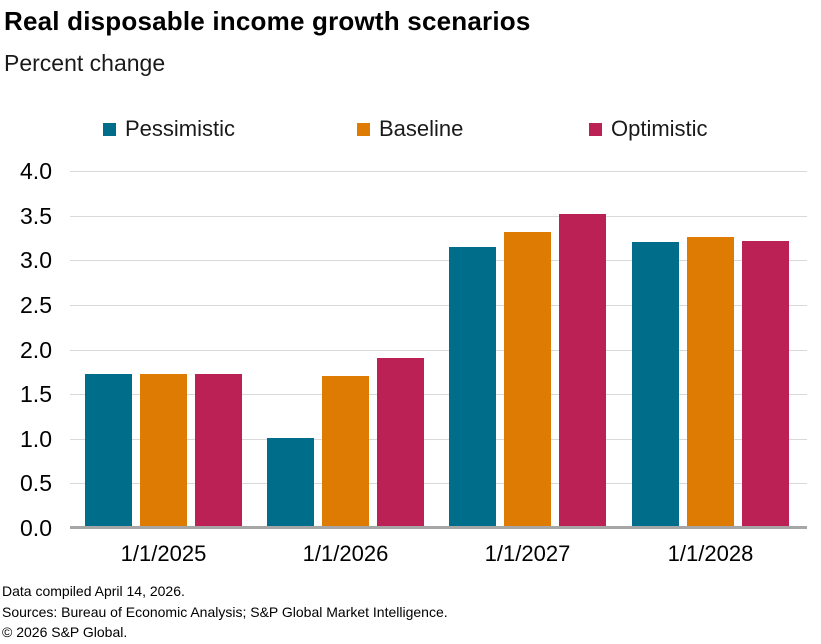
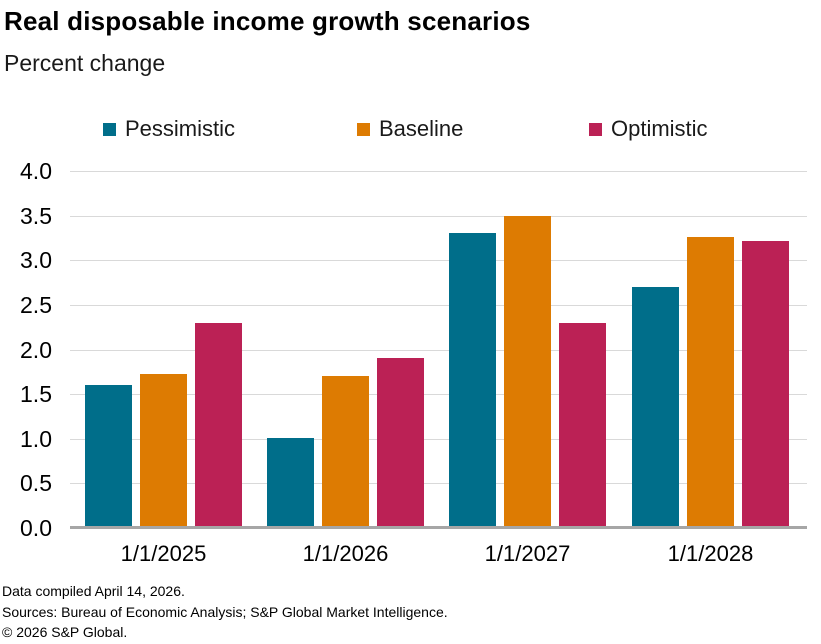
Pessimistic/1/1/2025: 1.7 -> 1.6
Optimistic/1/1/2025: 1.7 -> 2.3
Pessimistic/1/1/2027: 3.1 -> 3.3
Baseline/1/1/2027: 3.3 -> 3.5
Optimistic/1/1/2027: 3.5 -> 2.3
Pessimistic/1/1/2028: 3.2 -> 2.7
